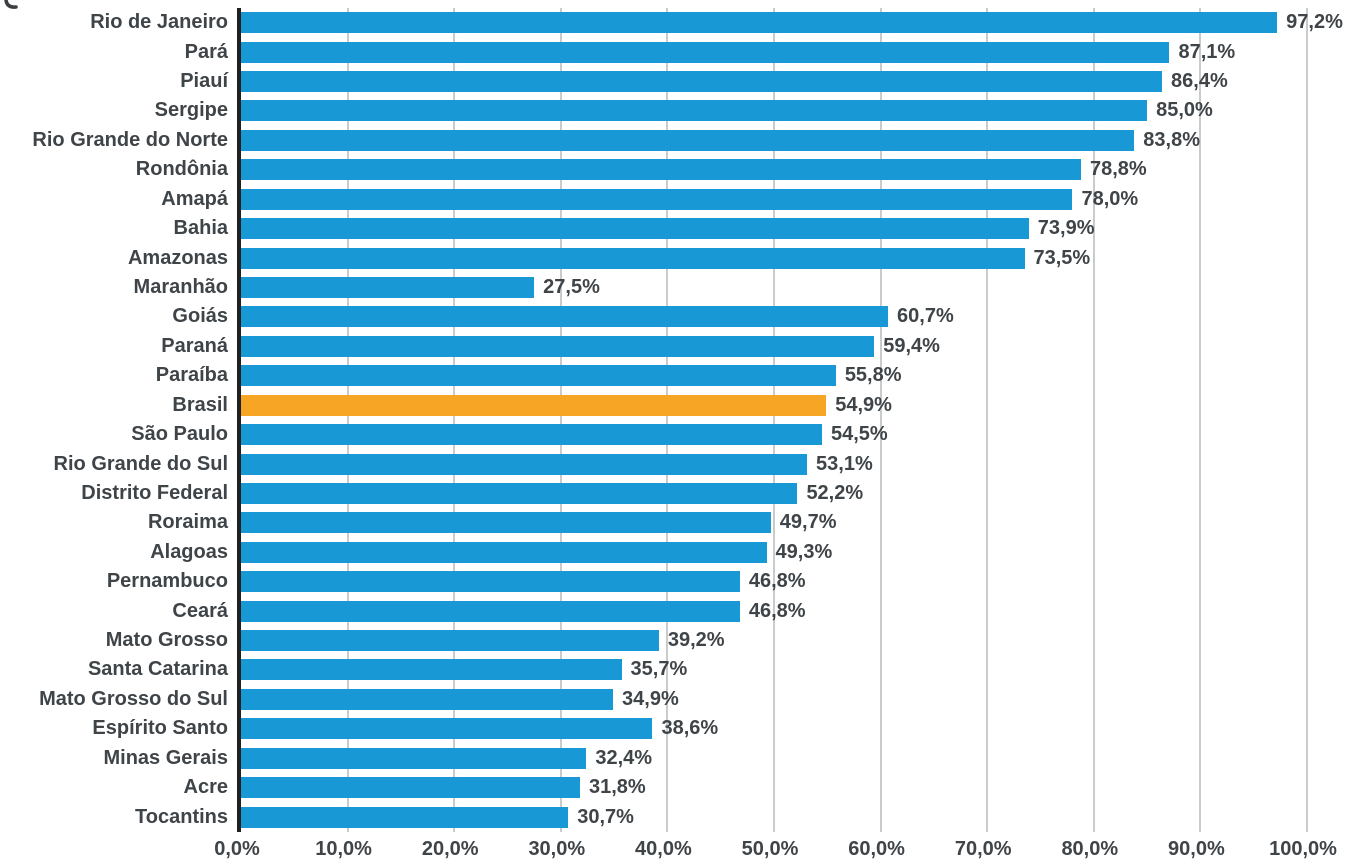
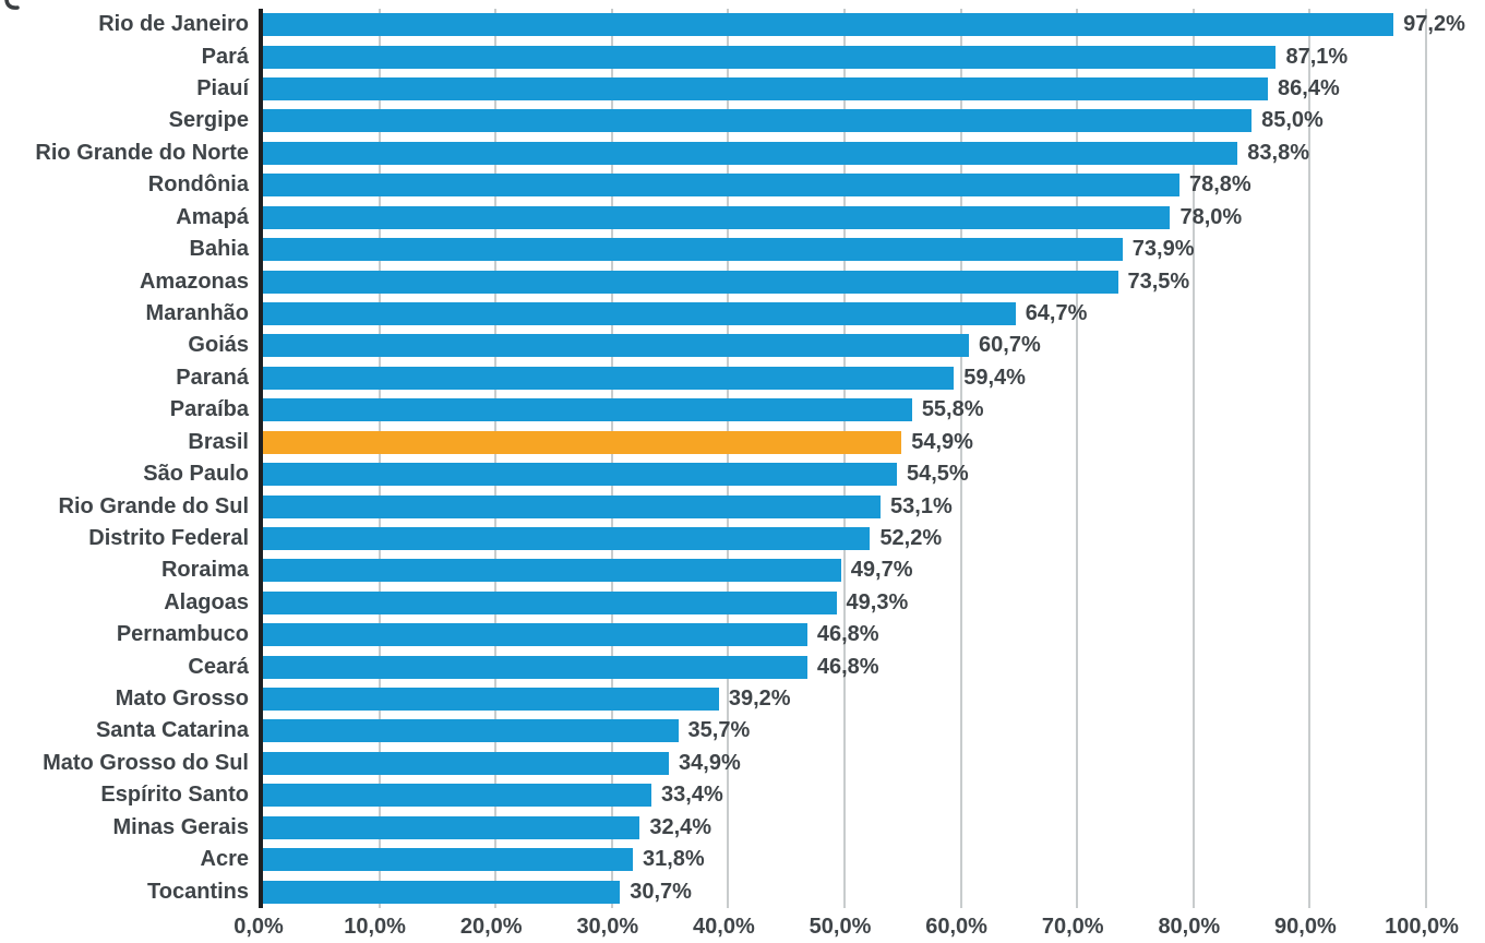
Maranhão: 27,5% -> 64,7%
Espírito Santo: 38,6% -> 33,4%
